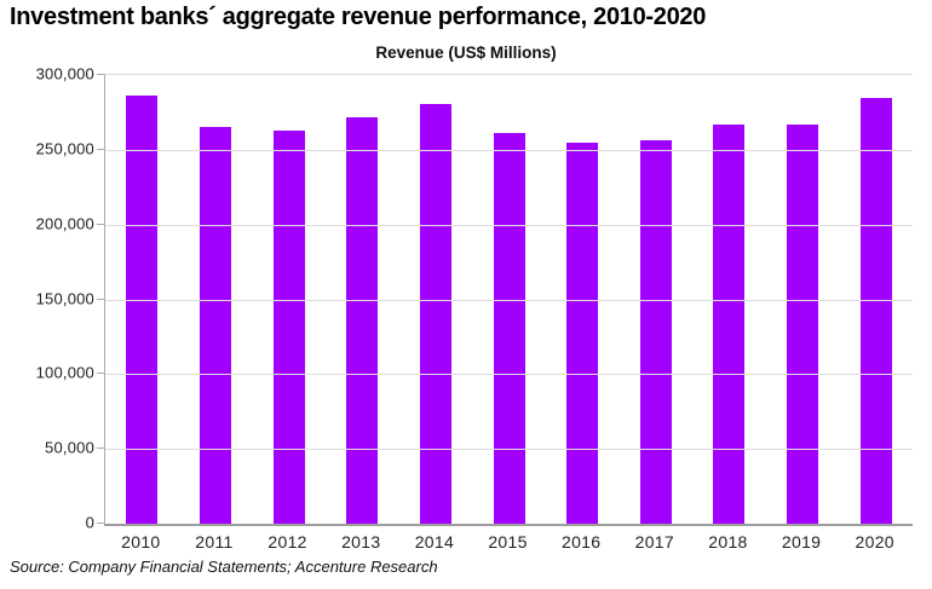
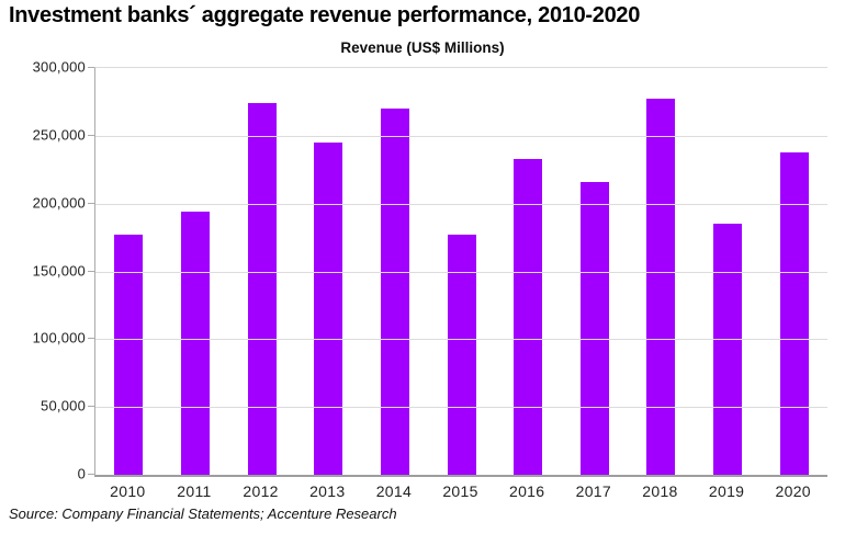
2010: 286000 -> 177000
2011: 266000 -> 194000
2012: 262000 -> 274000
2013: 272000 -> 245000
2014: 281000 -> 270000
2015: 262000 -> 177000
2016: 255000 -> 233000
2017: 256000 -> 216000
2018: 266000 -> 277000
2019: 267000 -> 185000
2020: 285000 -> 238000
